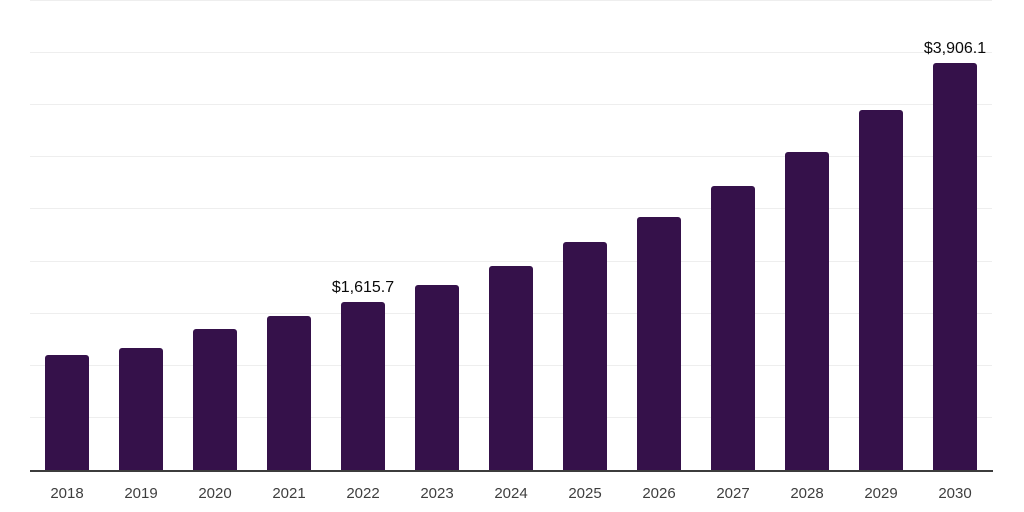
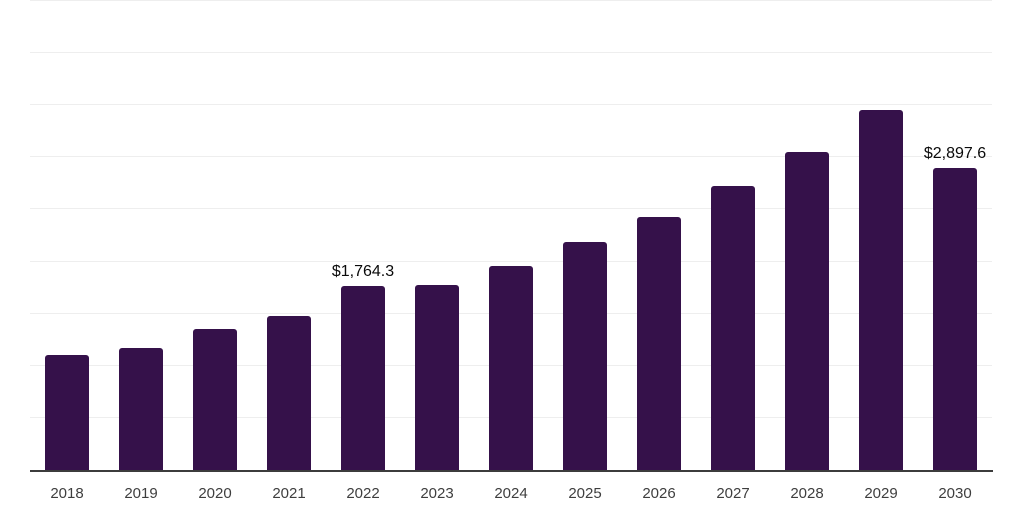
2022: $1,615.7 -> $1,764.3
2030: $3,906.1 -> $2,897.6
